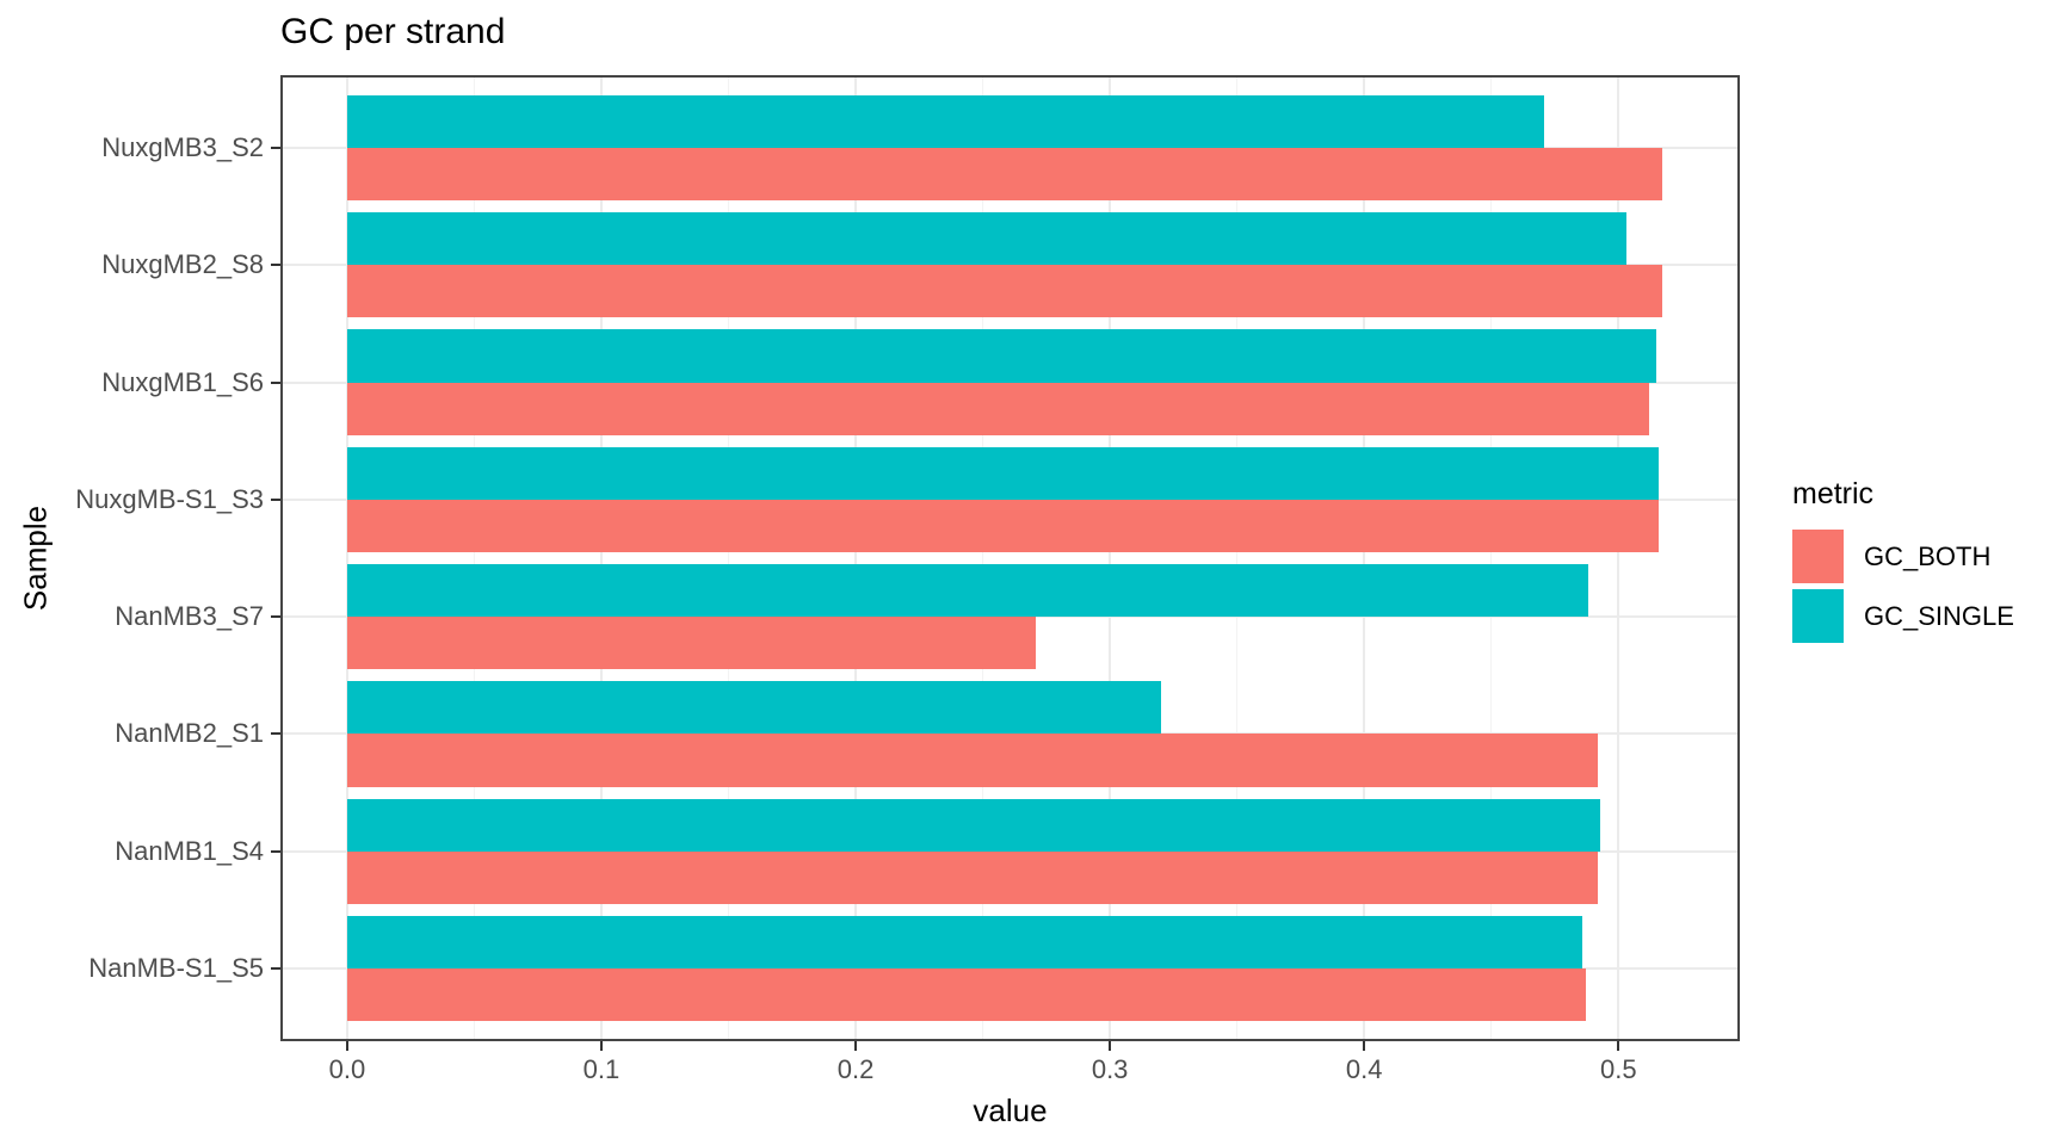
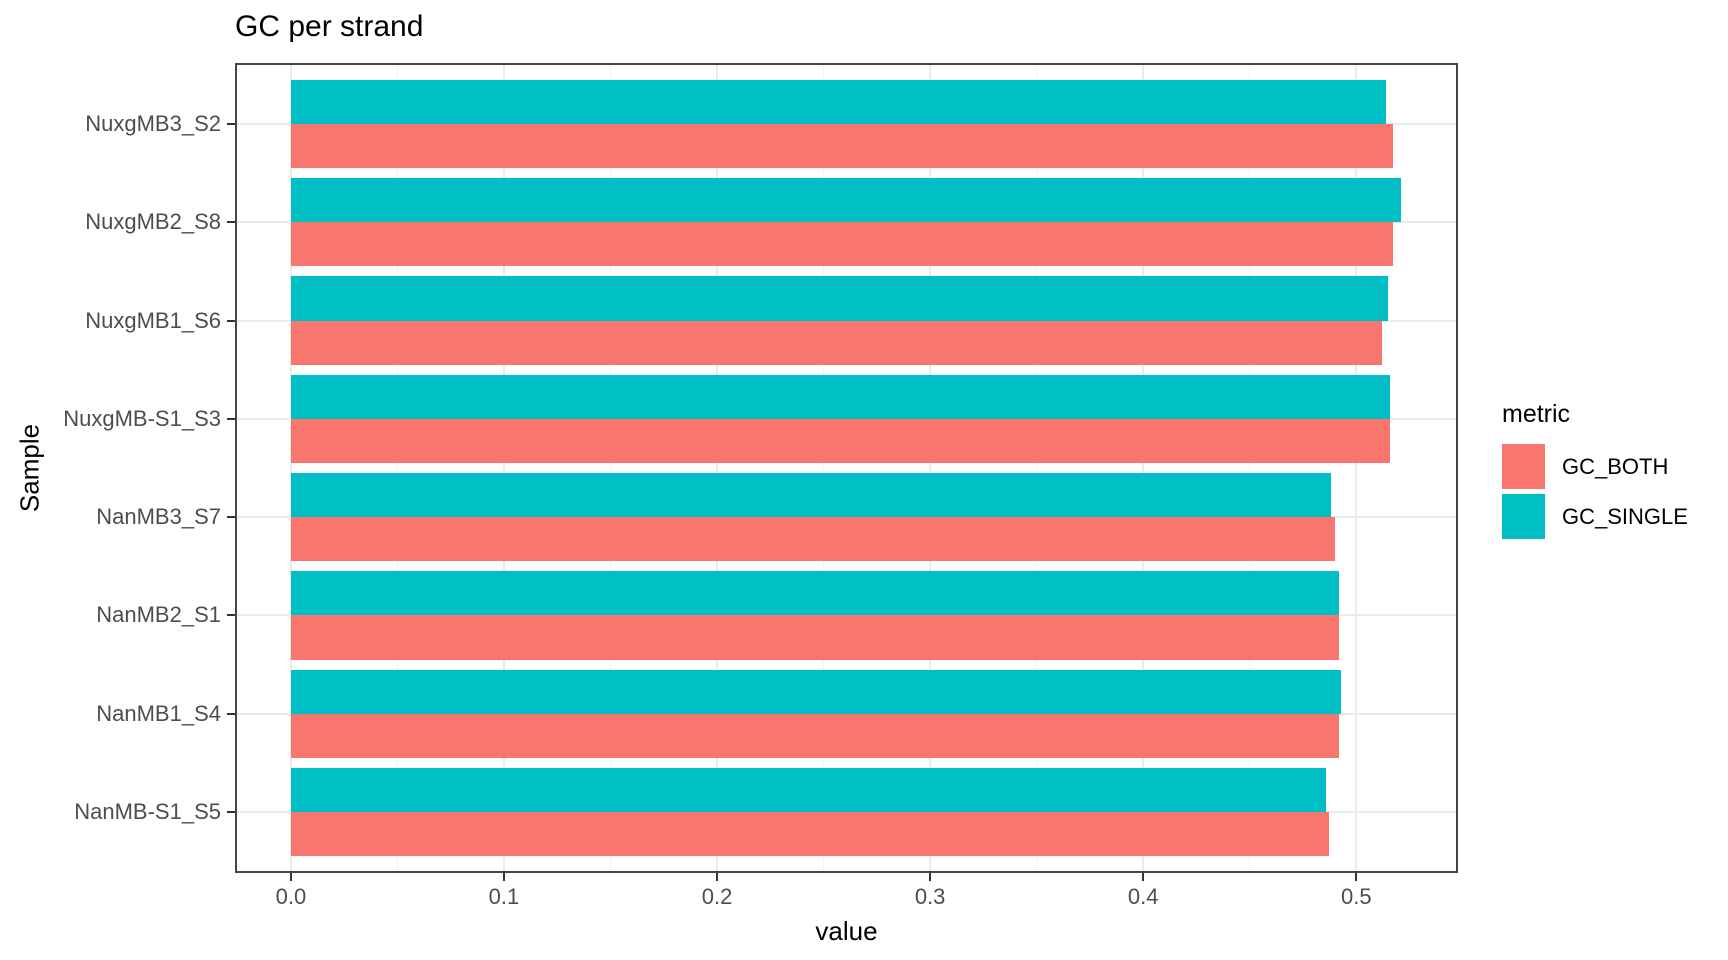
GC_SINGLE/NuxgMB3_S2: 0.471 -> 0.514
GC_SINGLE/NuxgMB2_S8: 0.503 -> 0.521
GC_BOTH/NanMB3_S7: 0.271 -> 0.490
GC_SINGLE/NanMB2_S1: 0.320 -> 0.492
